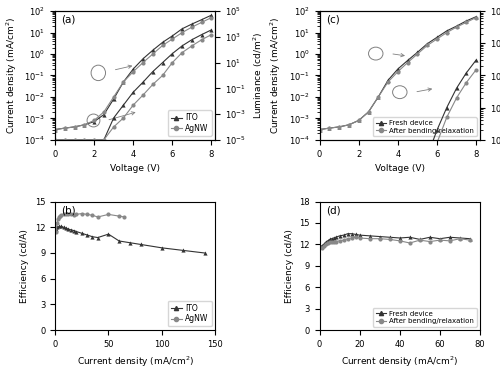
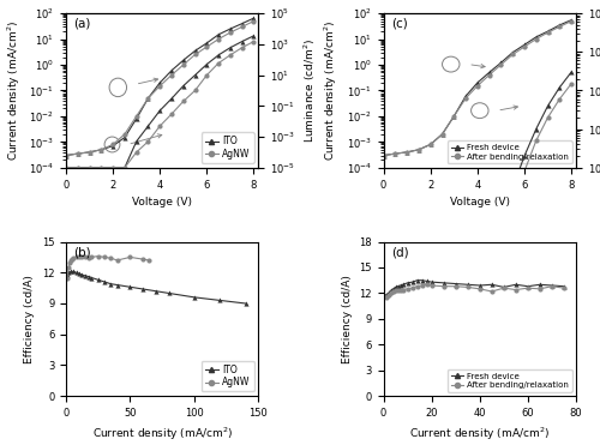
ITO/50: 11.2 -> 10.6
